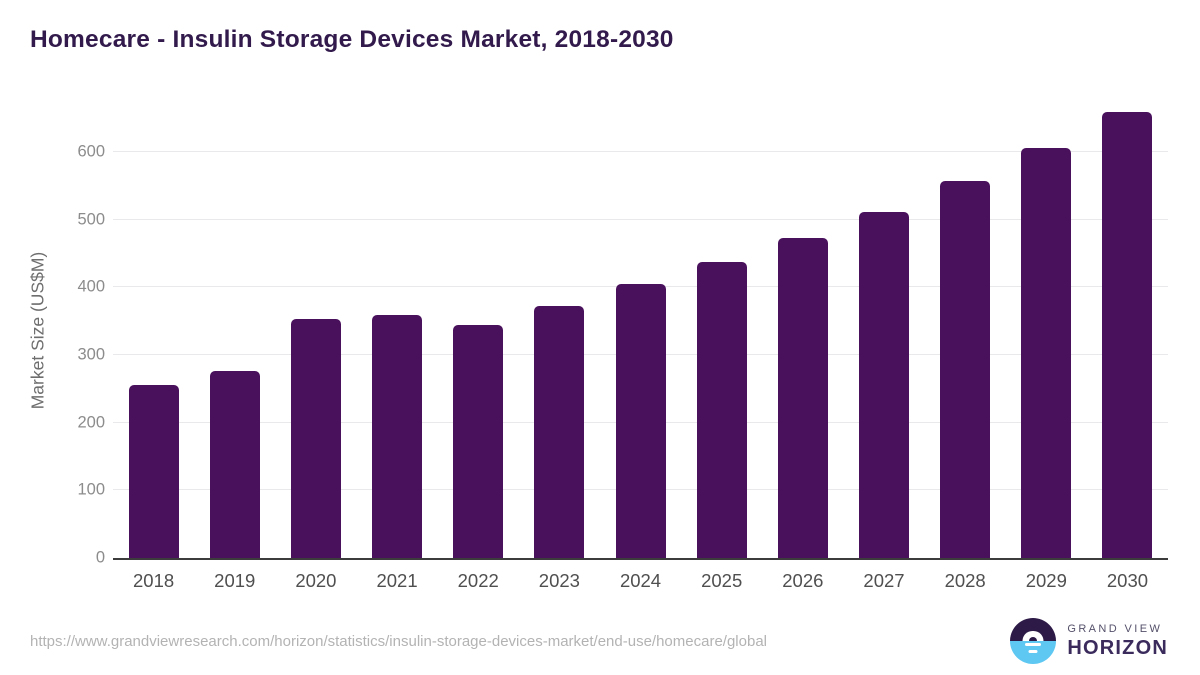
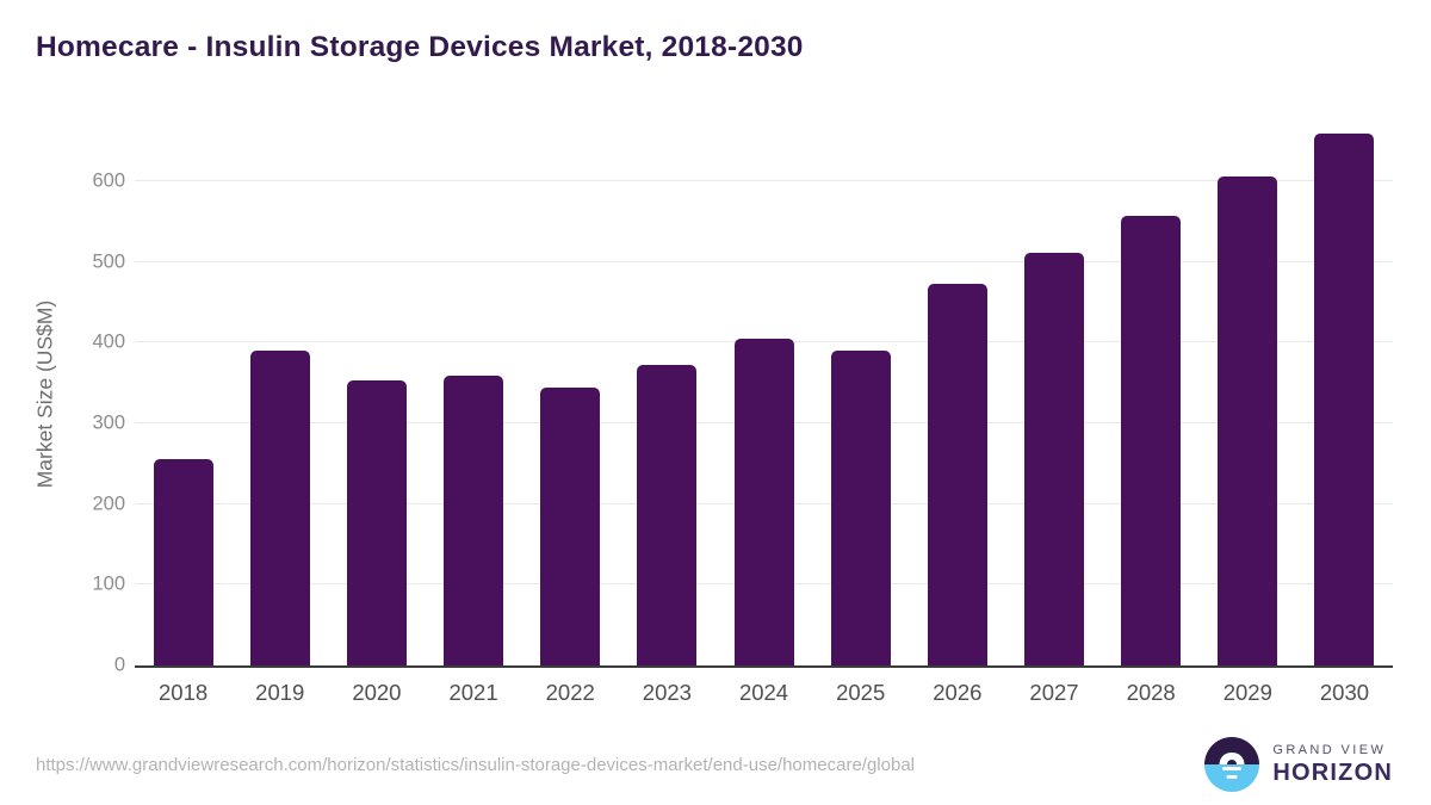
2019: 280 -> 390
2025: 440 -> 390
